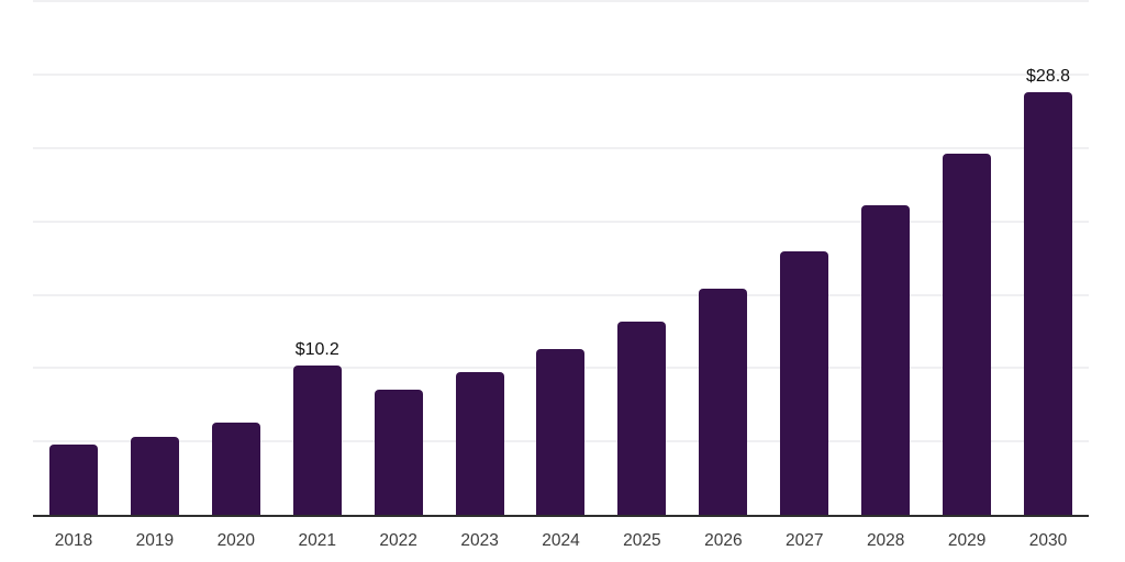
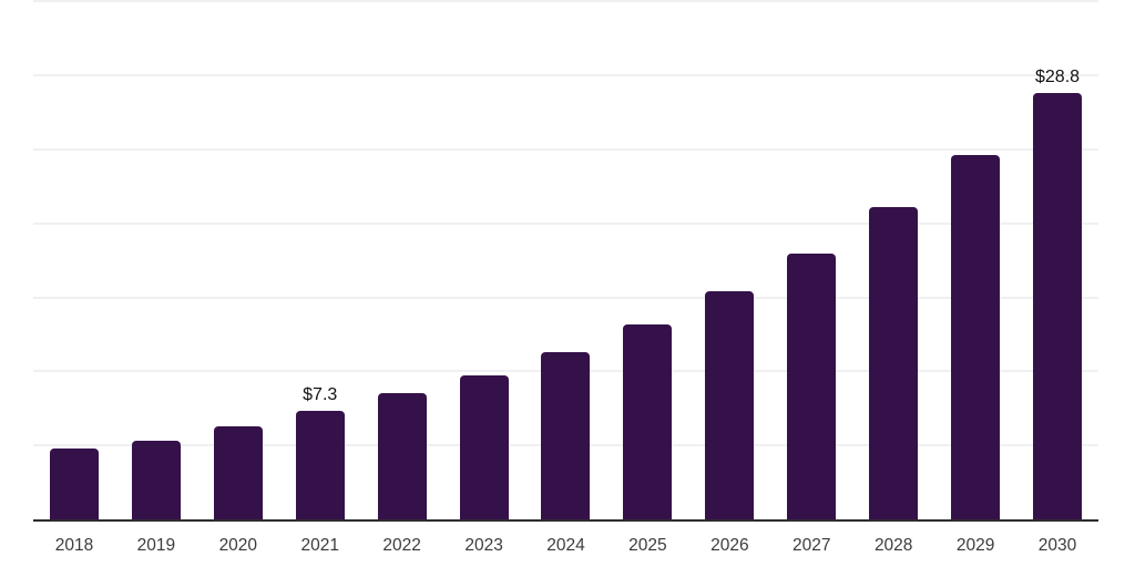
2021: $10.2 -> $7.3
